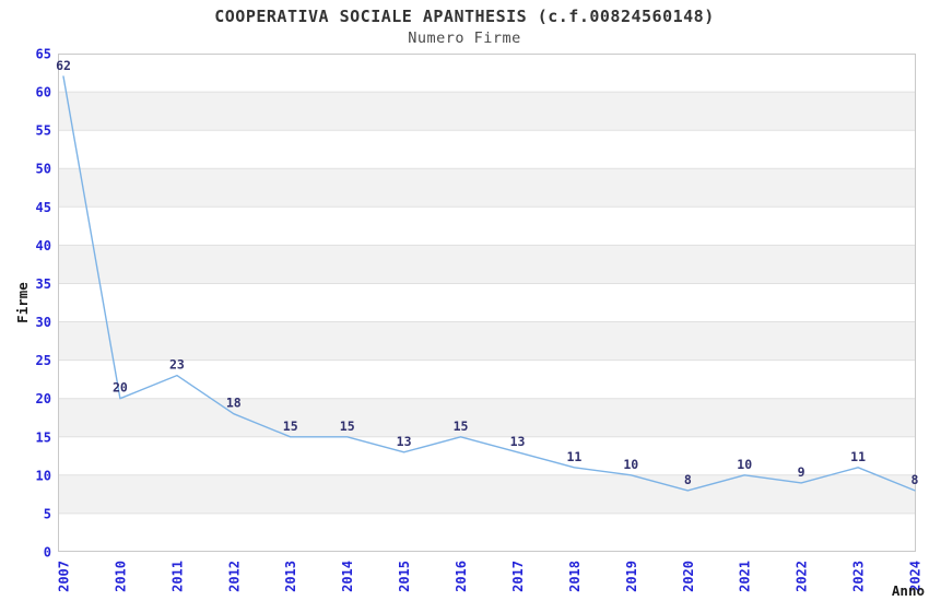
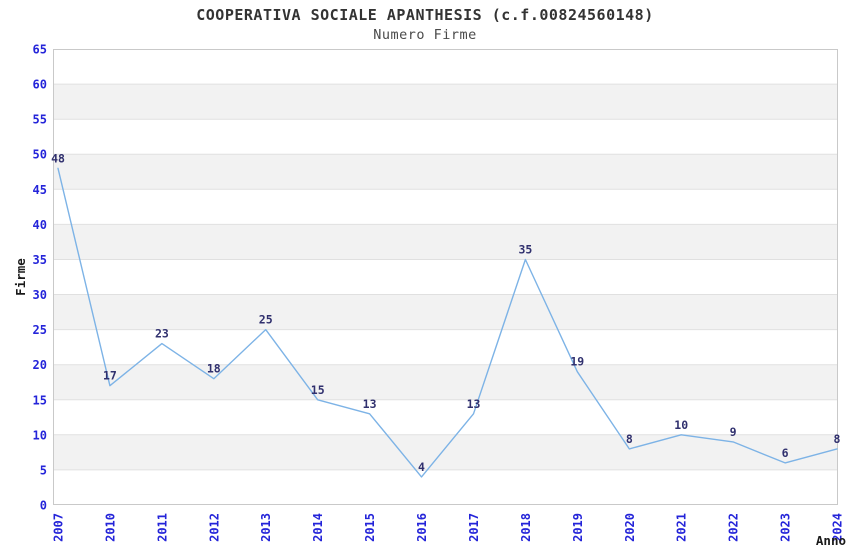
2007: 62 -> 48
2010: 20 -> 17
2013: 15 -> 25
2016: 15 -> 4
2018: 11 -> 35
2019: 10 -> 19
2023: 11 -> 6
